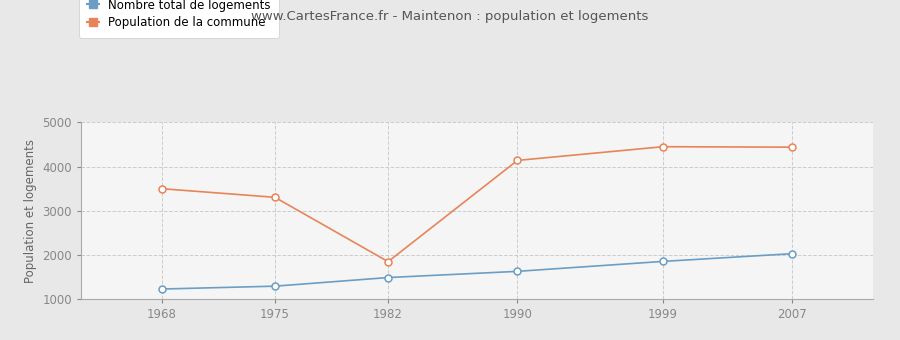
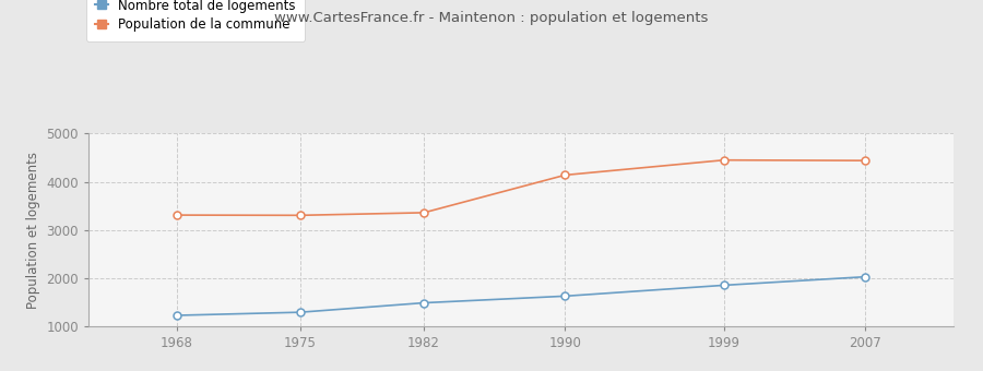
Population de la commune/1968: 3500 -> 3310
Population de la commune/1982: 1850 -> 3360
